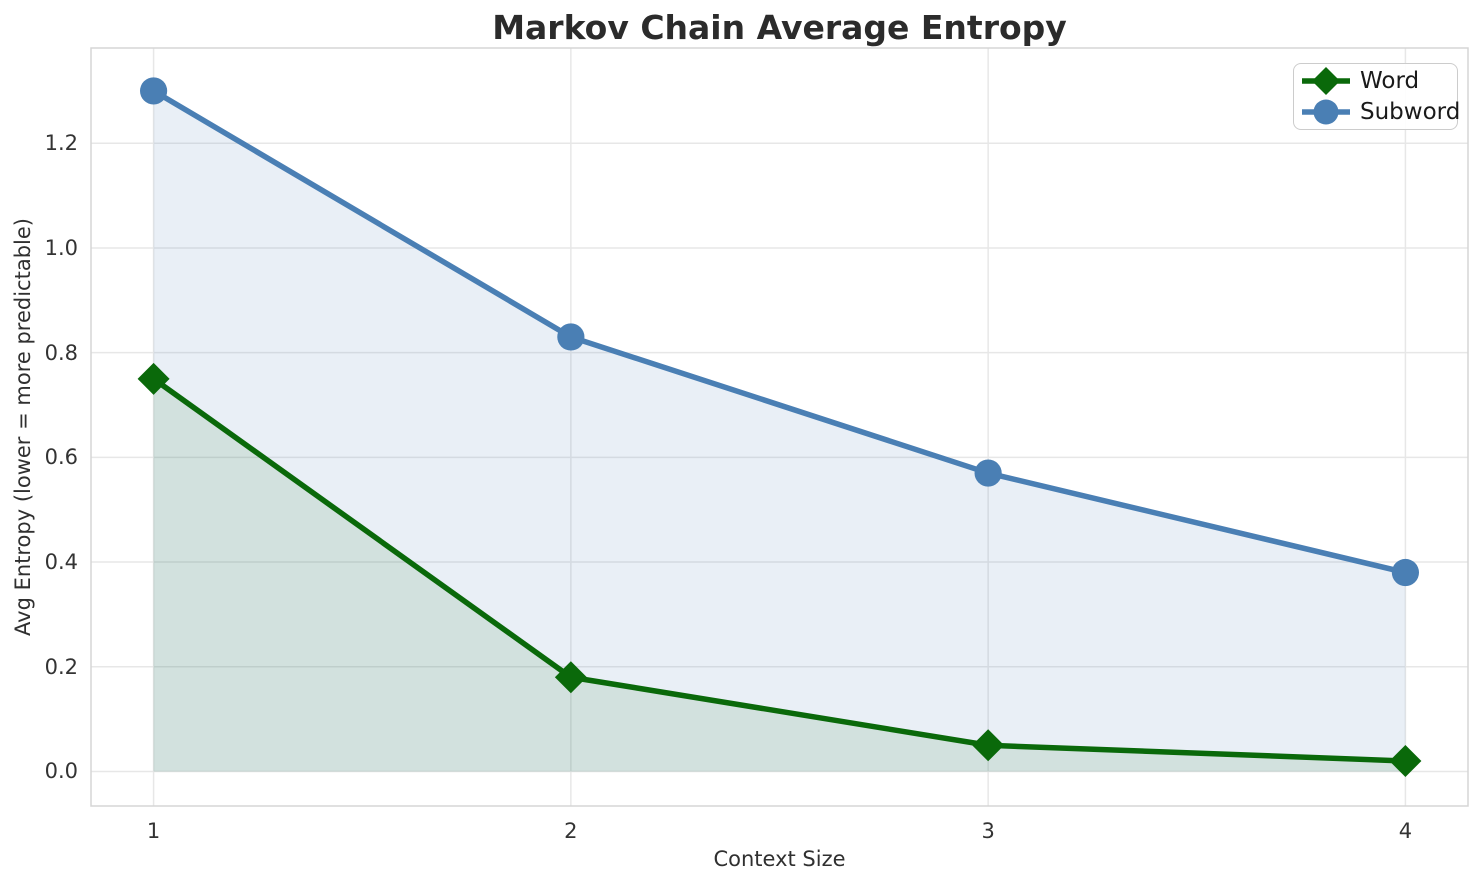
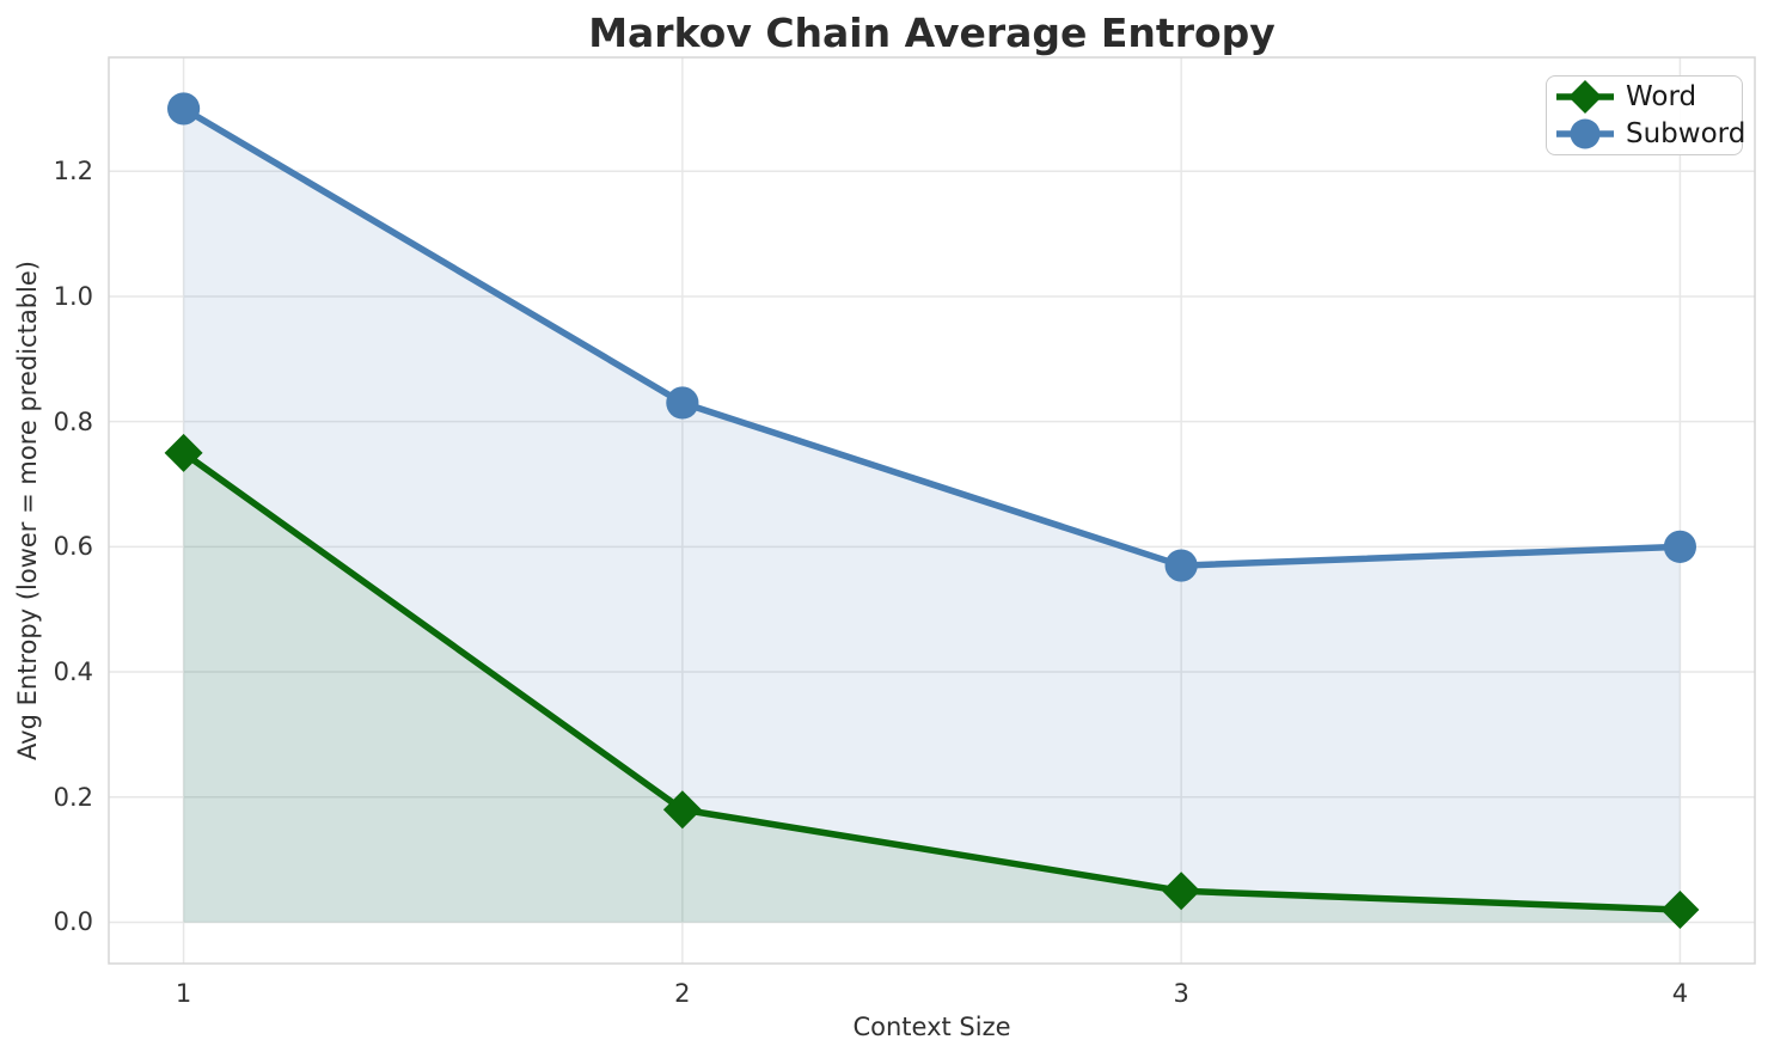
Subword/4: 0.38 -> 0.60
